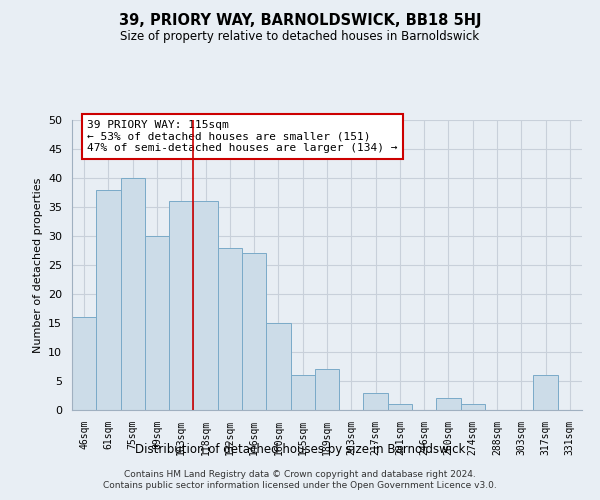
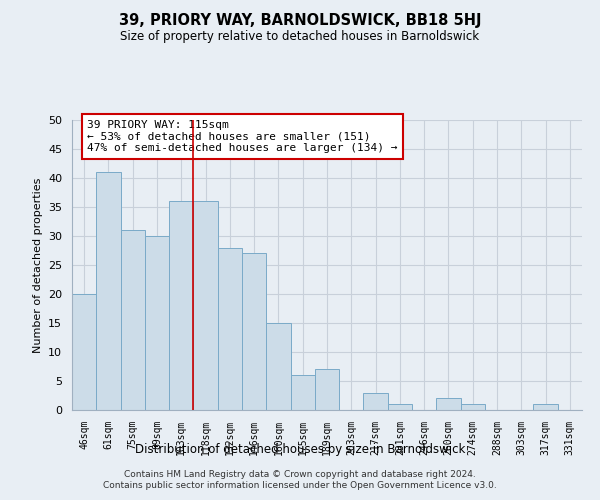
46sqm: 16 -> 20
61sqm: 38 -> 41
75sqm: 40 -> 31
317sqm: 6 -> 1
